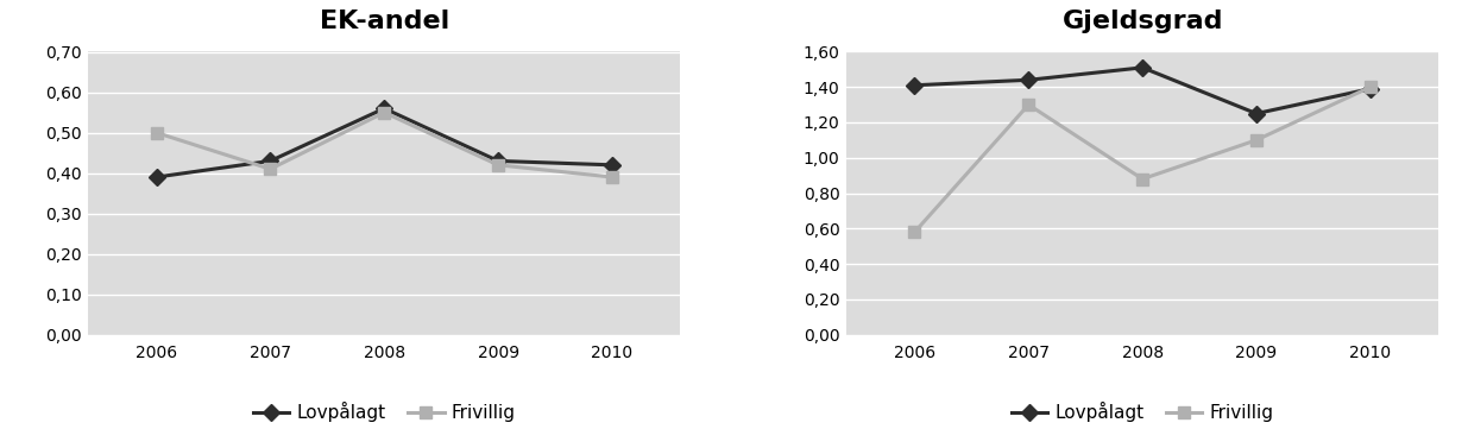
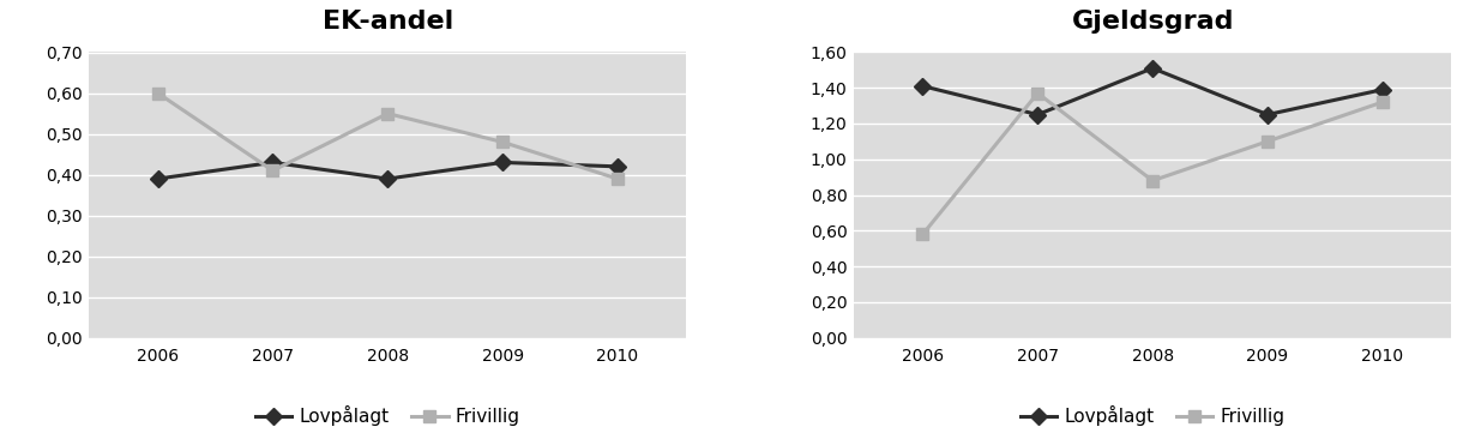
EK-andel/Frivillig/2006: 0,50 -> 0,60
EK-andel/Lovpålagt/2008: 0,56 -> 0,39
EK-andel/Frivillig/2009: 0,42 -> 0,48
Gjeldsgrad/Lovpålagt/2007: 1,44 -> 1,25
Gjeldsgrad/Frivillig/2007: 1,30 -> 1,37
Gjeldsgrad/Frivillig/2010: 1,40 -> 1,32
